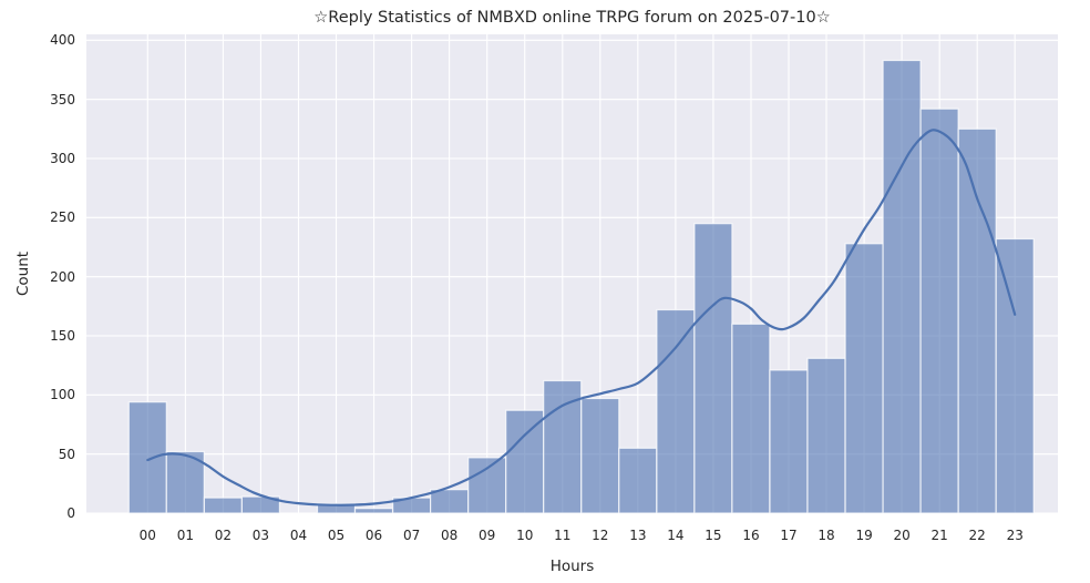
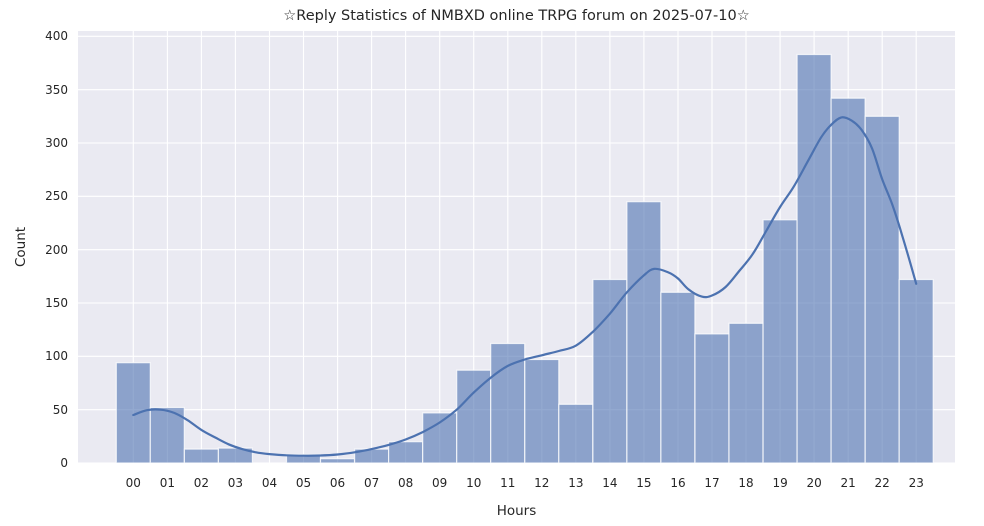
23: 232 -> 172
